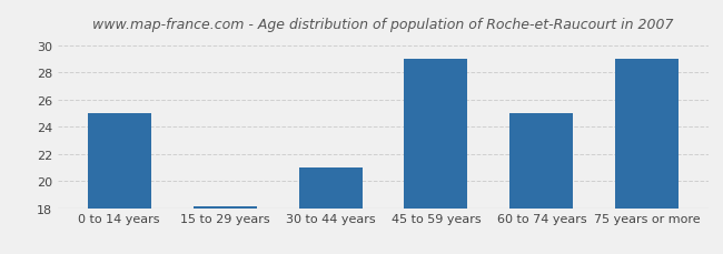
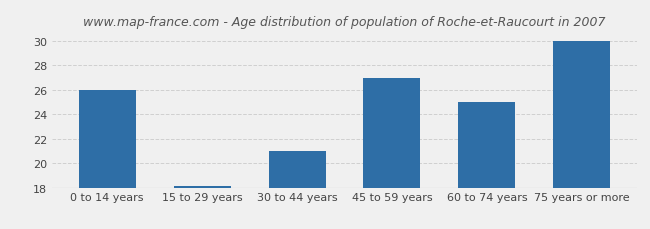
0 to 14 years: 25.0 -> 26.0
45 to 59 years: 29.0 -> 27.0
75 years or more: 29.0 -> 30.0
